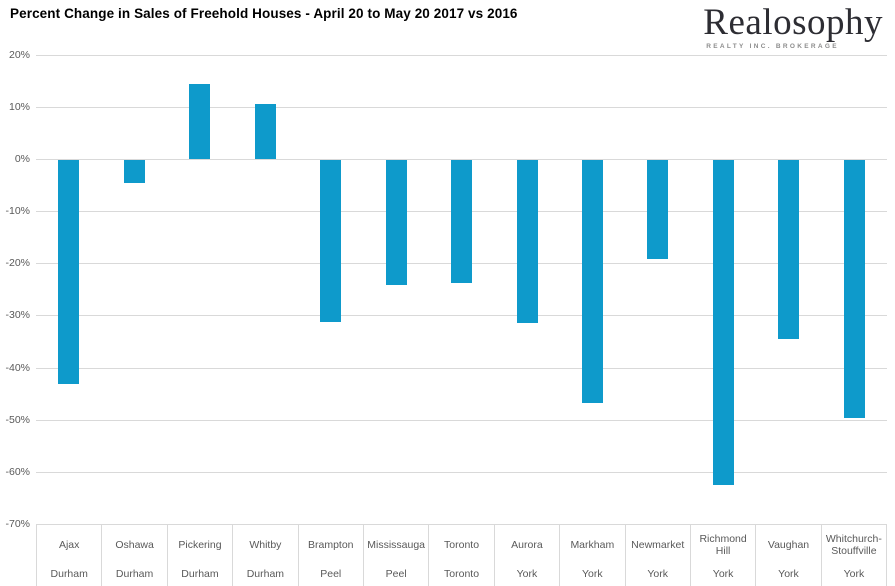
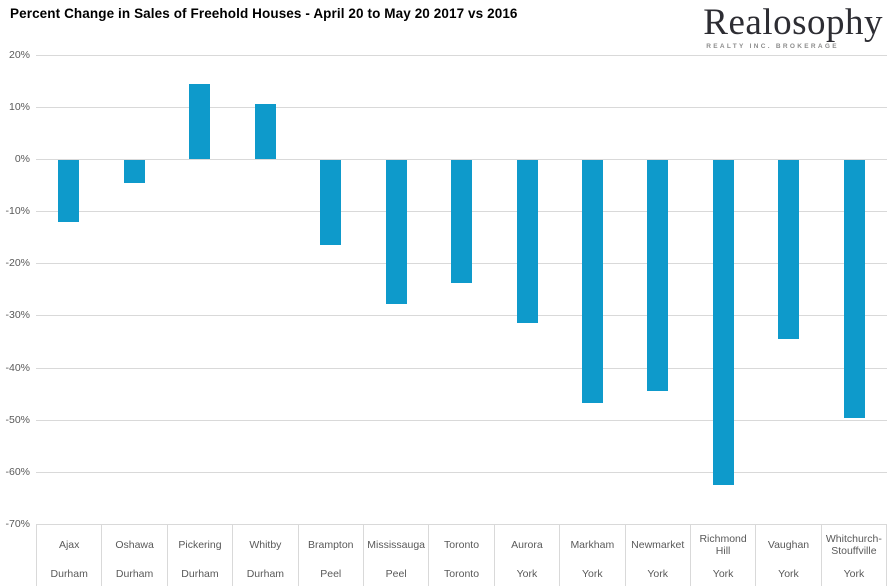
Ajax: -43% -> -12%
Brampton: -31% -> -16%
Mississauga: -24% -> -28%
Newmarket: -19% -> -44%
